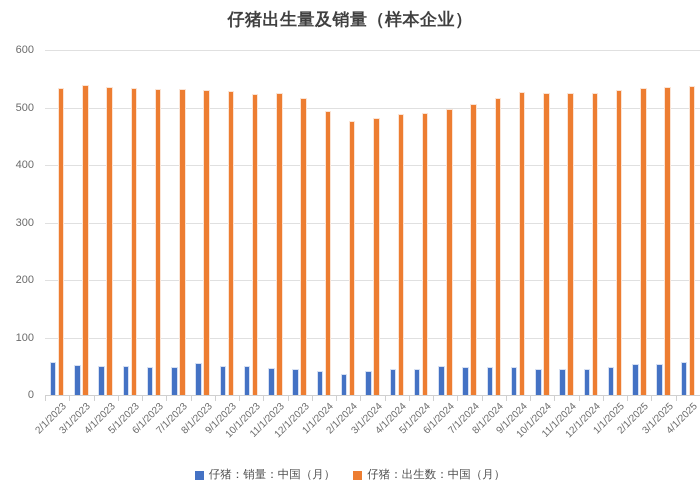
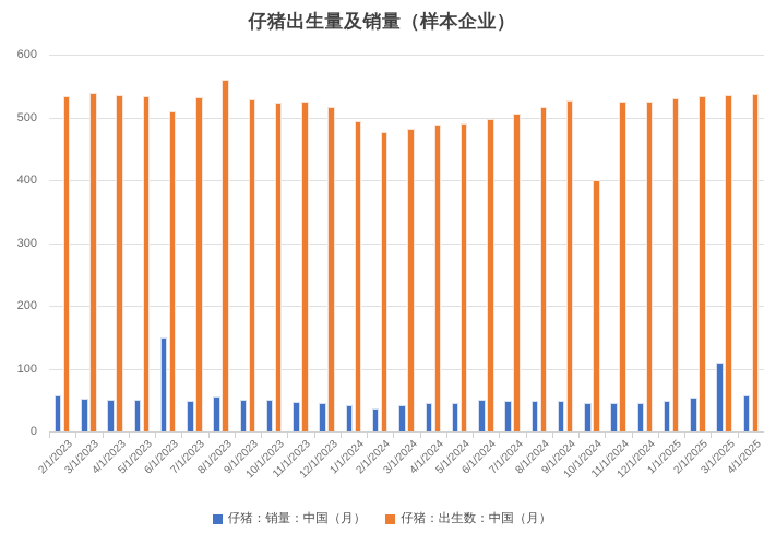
仔猪：销量：中国（月）/6/1/2023: 50 -> 150
仔猪：出生数：中国（月）/6/1/2023: 530 -> 510
仔猪：出生数：中国（月）/8/1/2023: 530 -> 560
仔猪：出生数：中国（月）/10/1/2024: 530 -> 400
仔猪：销量：中国（月）/3/1/2025: 50 -> 110
